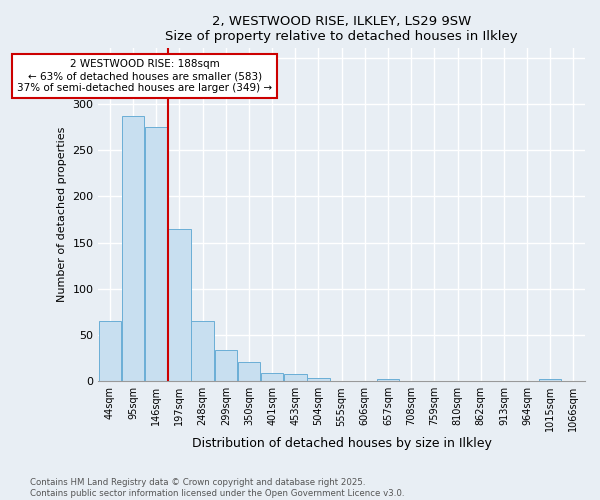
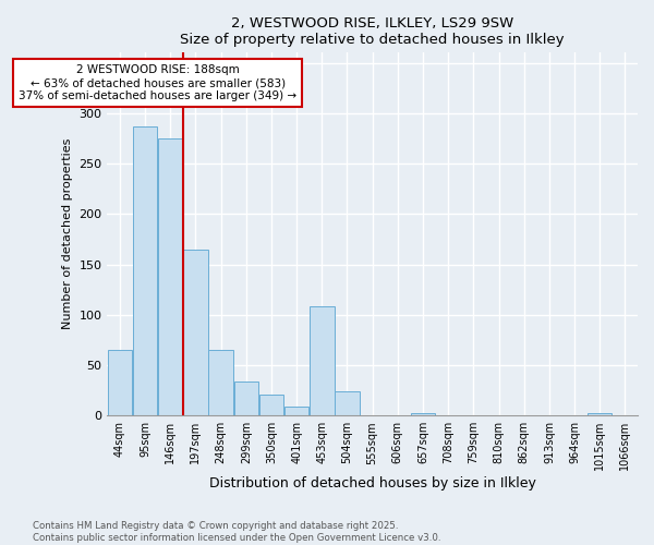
453sqm: 8 -> 108
504sqm: 4 -> 24
